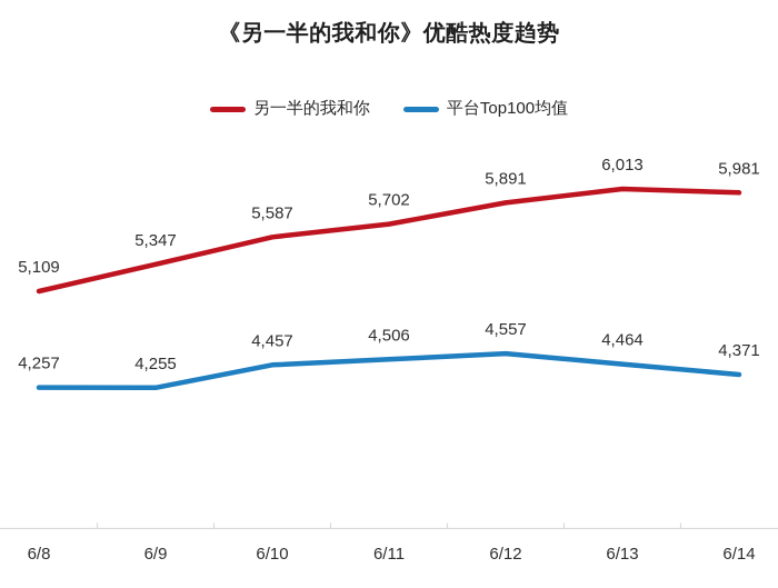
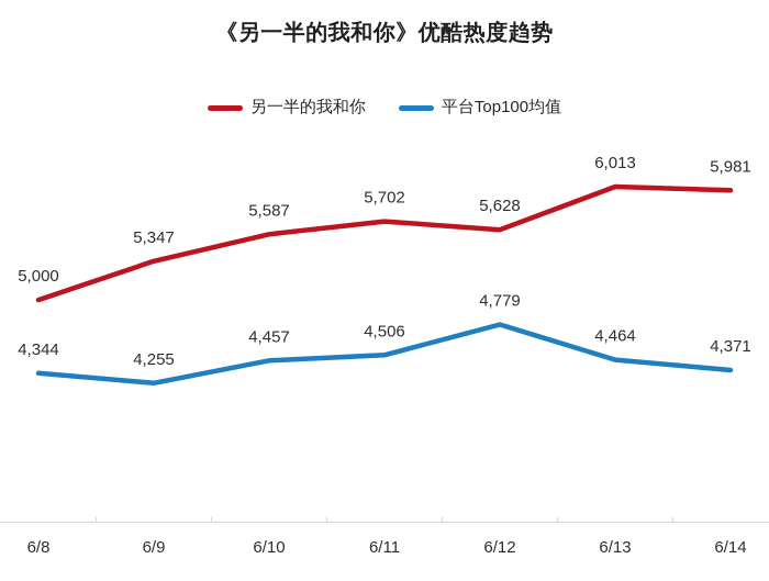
另一半的我和你/6/8: 5,109 -> 5,000
平台Top100均值/6/8: 4,257 -> 4,344
另一半的我和你/6/12: 5,891 -> 5,628
平台Top100均值/6/12: 4,557 -> 4,779
